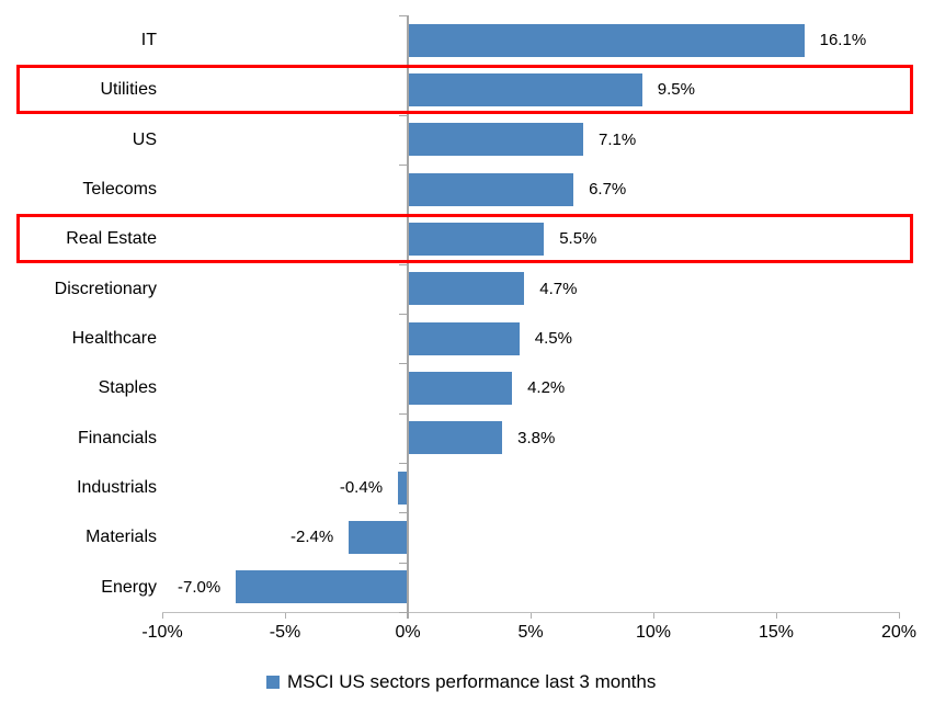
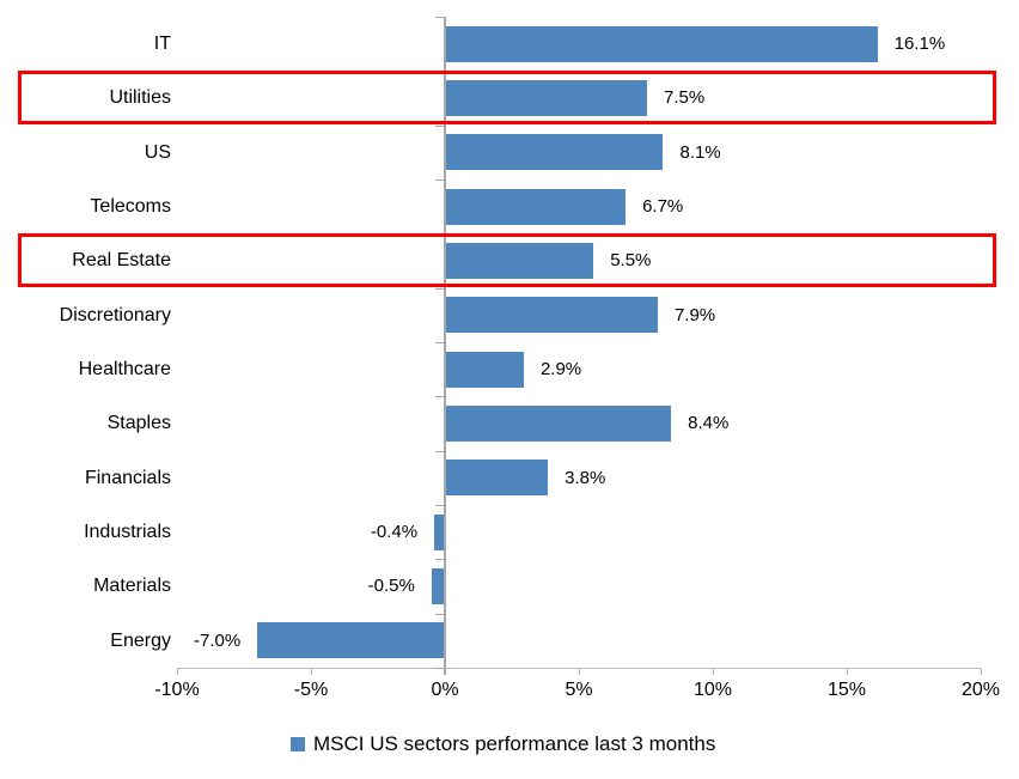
Utilities: 9.5% -> 7.5%
US: 7.1% -> 8.1%
Discretionary: 4.7% -> 7.9%
Healthcare: 4.5% -> 2.9%
Staples: 4.2% -> 8.4%
Materials: -2.4% -> -0.5%
